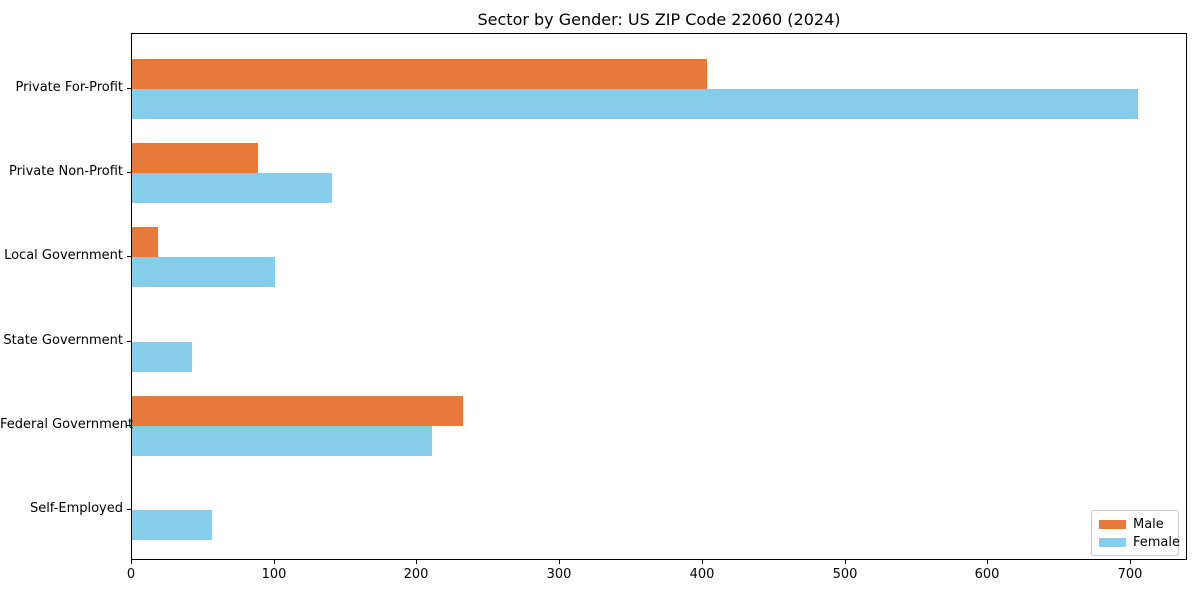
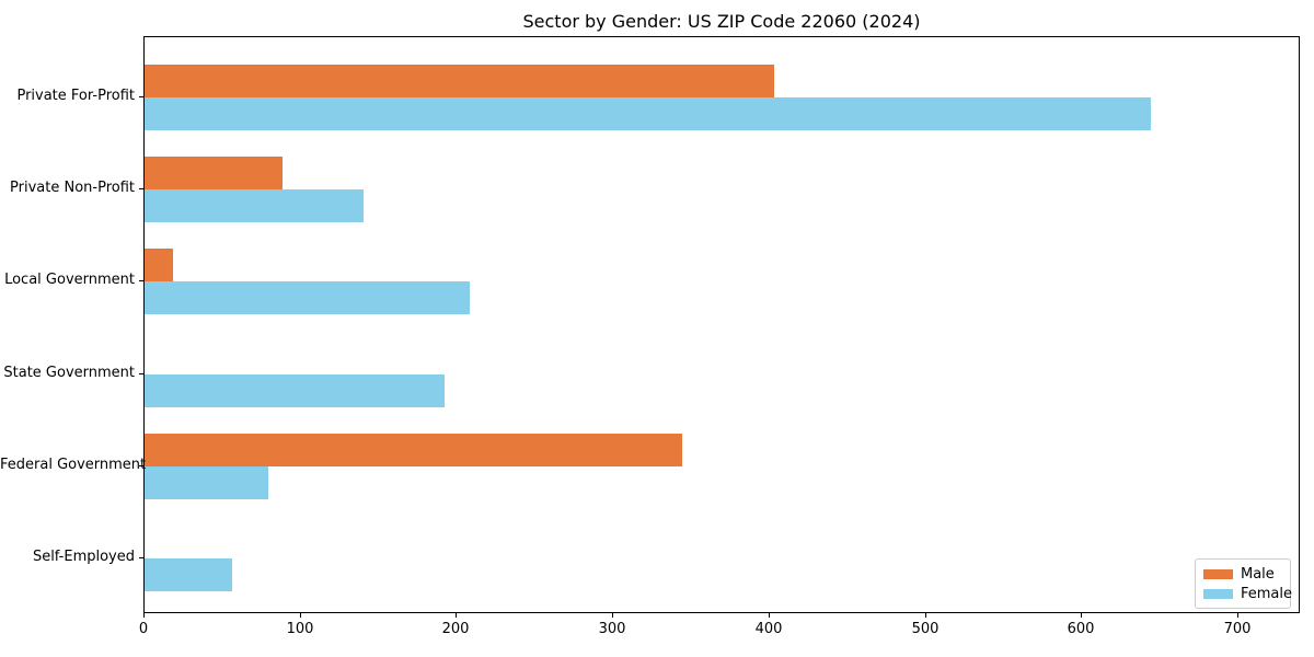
Female/Private For-Profit: 705 -> 644
Female/Local Government: 100 -> 208
Female/State Government: 42 -> 192
Male/Federal Government: 232 -> 344
Female/Federal Government: 210 -> 79
